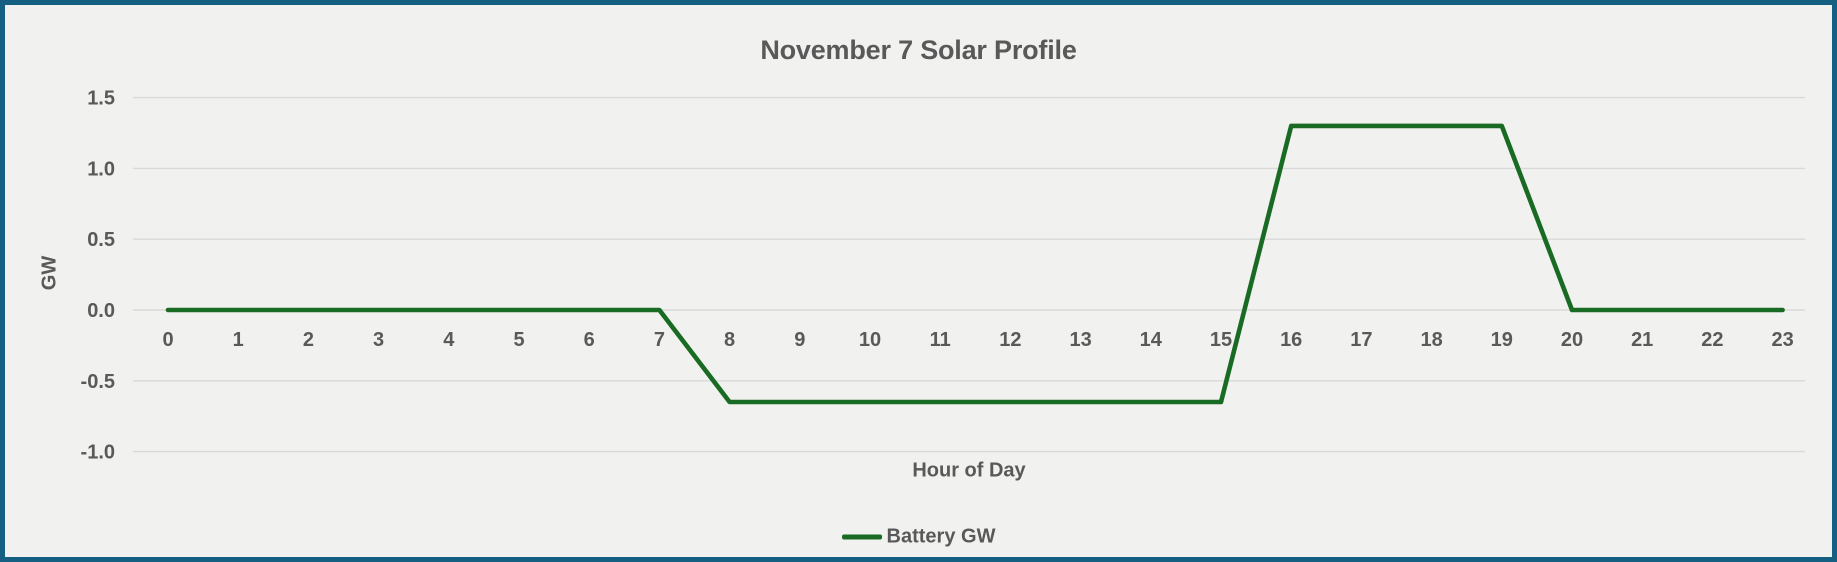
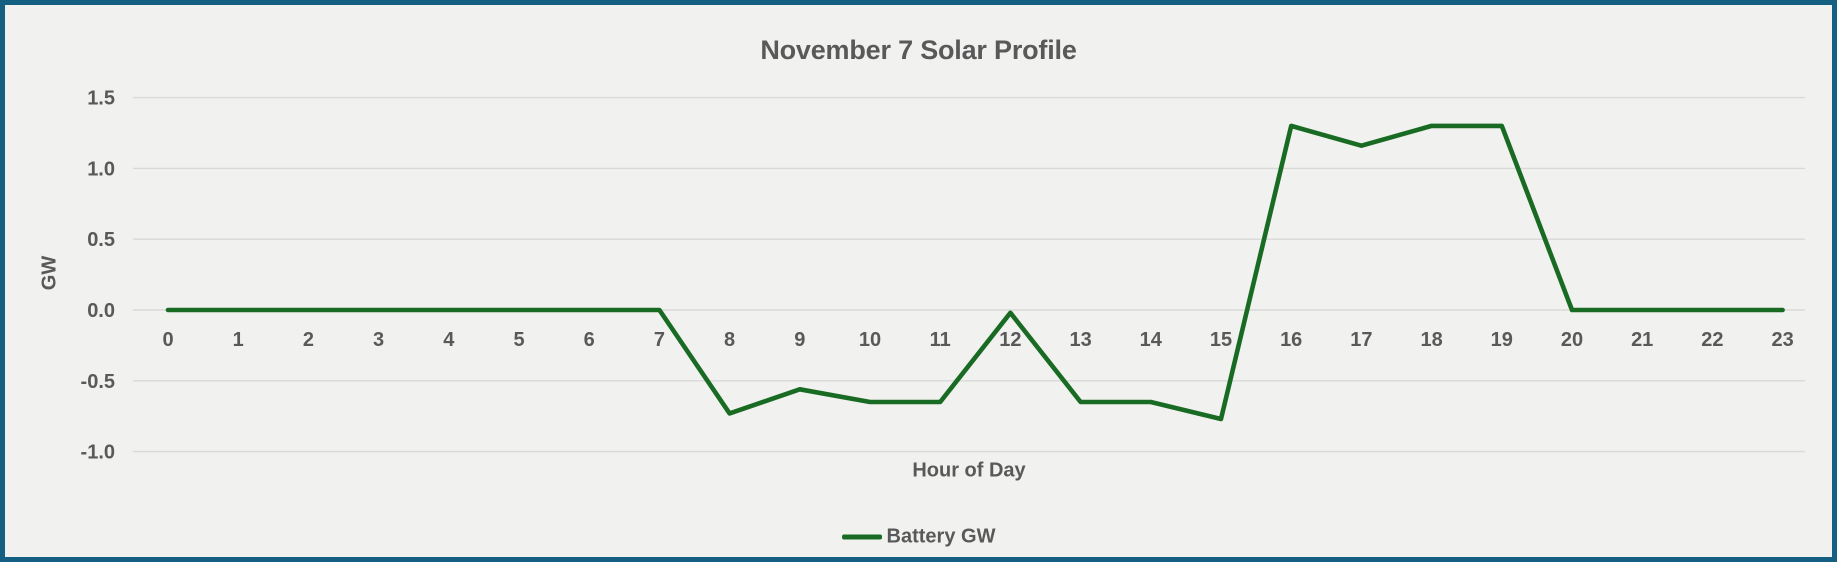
8: -0.65 -> -0.73
9: -0.65 -> -0.56
12: -0.65 -> -0.02
15: -0.65 -> -0.77
17: 1.30 -> 1.16
